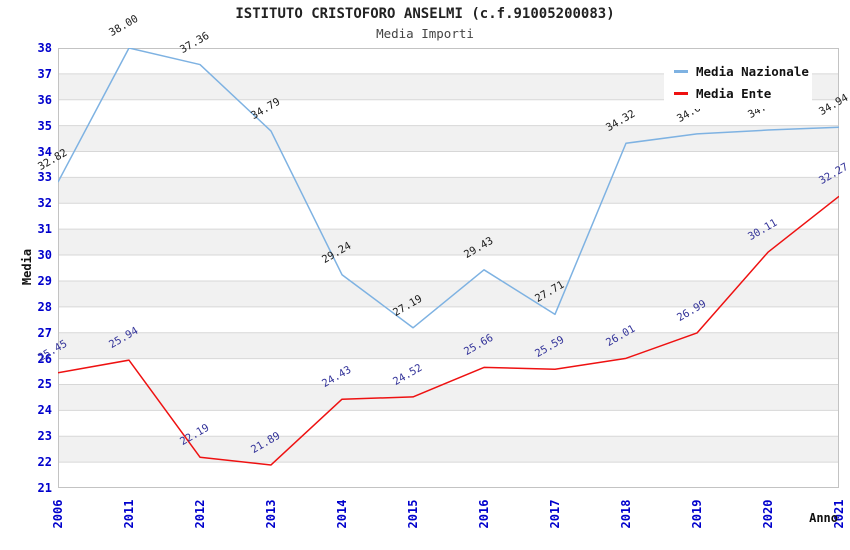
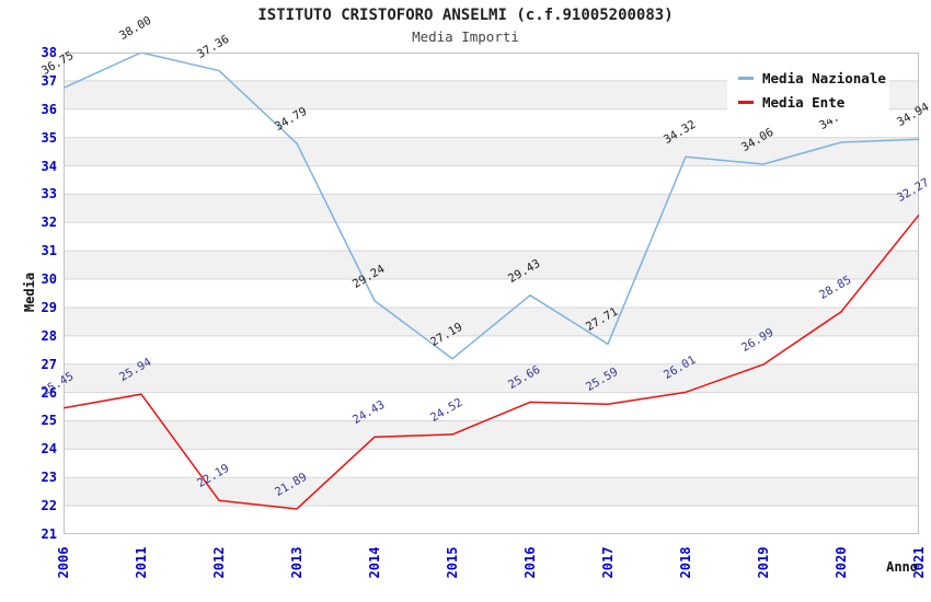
Media Nazionale/2006: 32.82 -> 36.75
Media Nazionale/2019: 34.68 -> 34.06
Media Ente/2020: 30.11 -> 28.85
